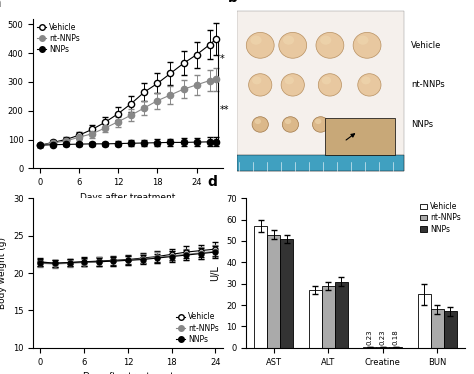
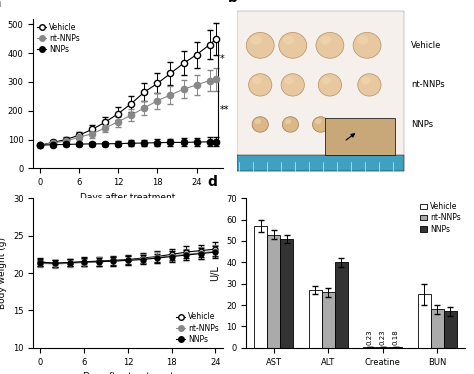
nt-NNPs/ALT: 29.0 -> 26.0
NNPs/ALT: 31.0 -> 40.0
